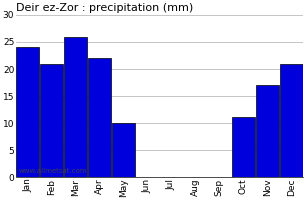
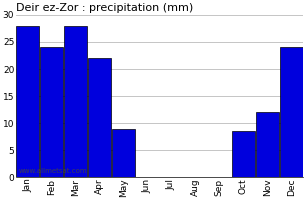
Jan: 24.0 -> 28.0
Feb: 21.0 -> 24.0
Mar: 26.0 -> 28.0
May: 10.0 -> 9.0
Oct: 11.2 -> 8.5
Nov: 17.0 -> 12.0
Dec: 21.0 -> 24.0
